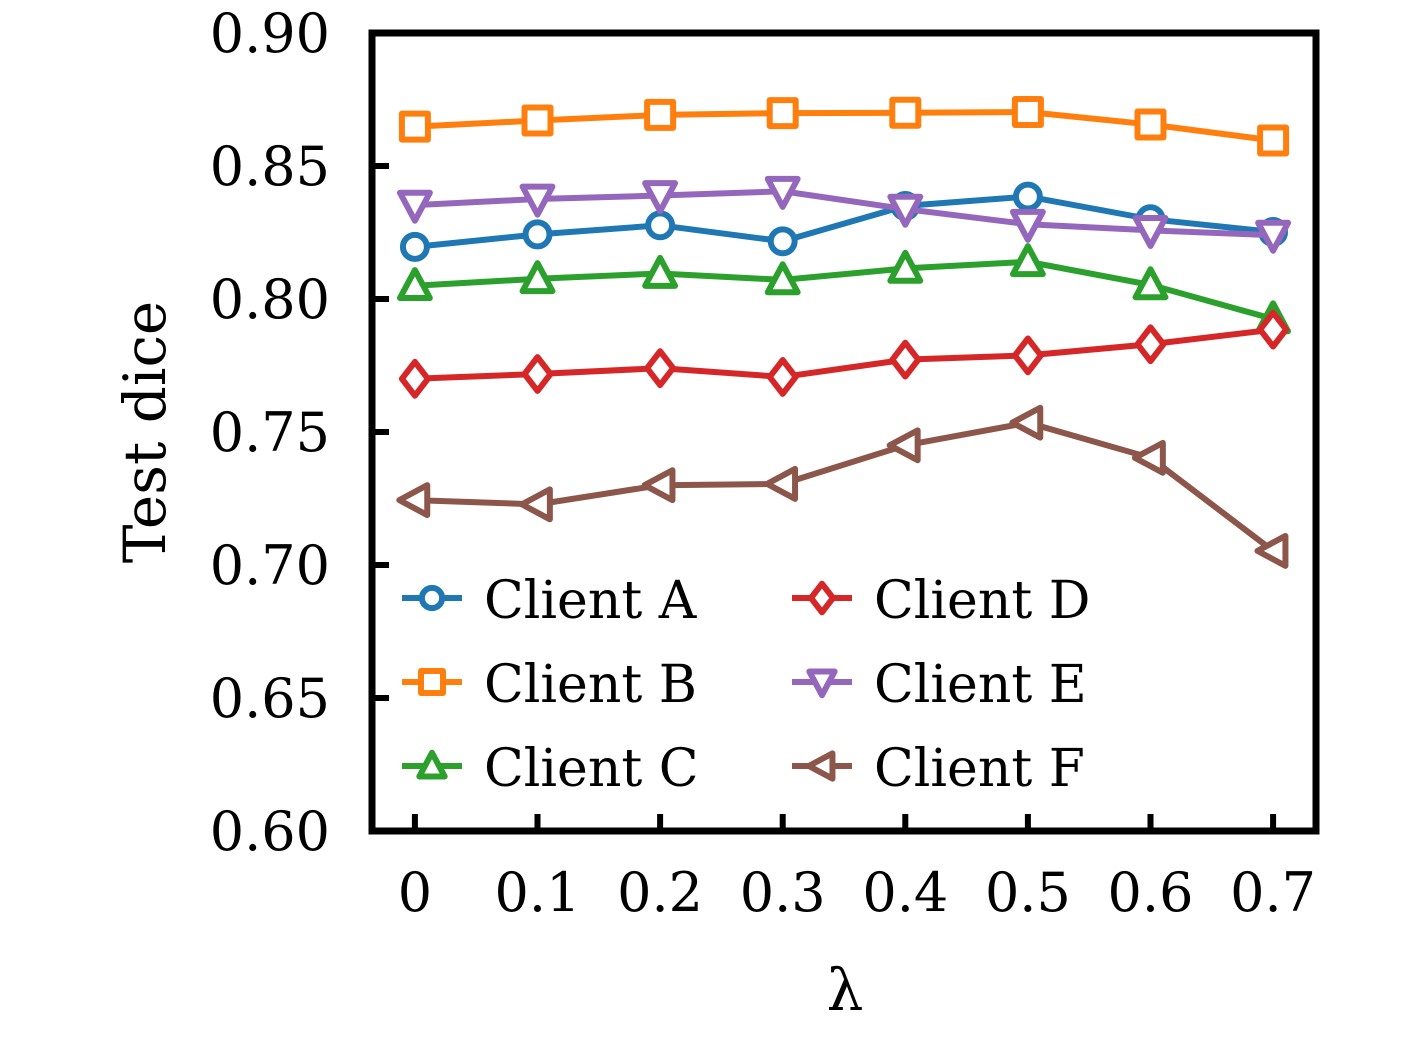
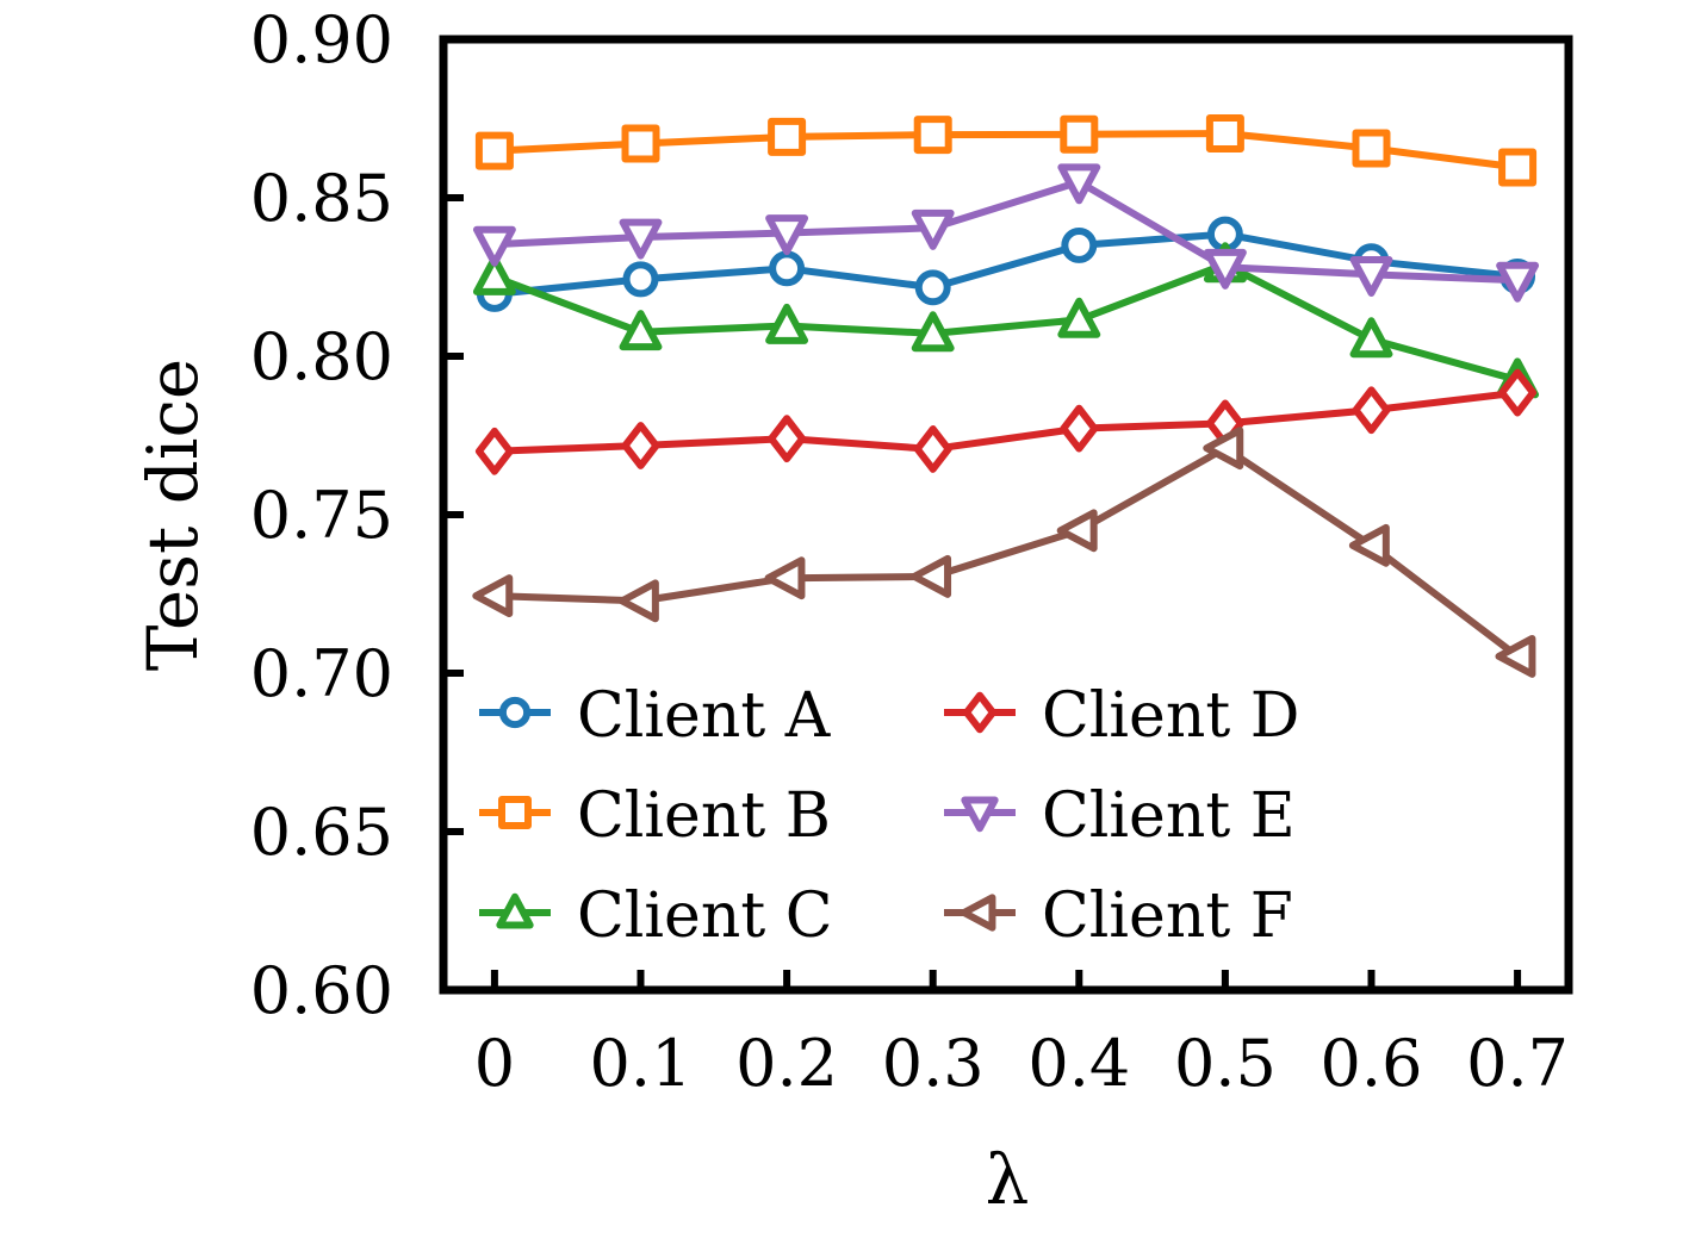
Client C/0: 0.805 -> 0.825
Client E/0.4: 0.834 -> 0.855
Client C/0.5: 0.814 -> 0.829
Client F/0.5: 0.753 -> 0.771
